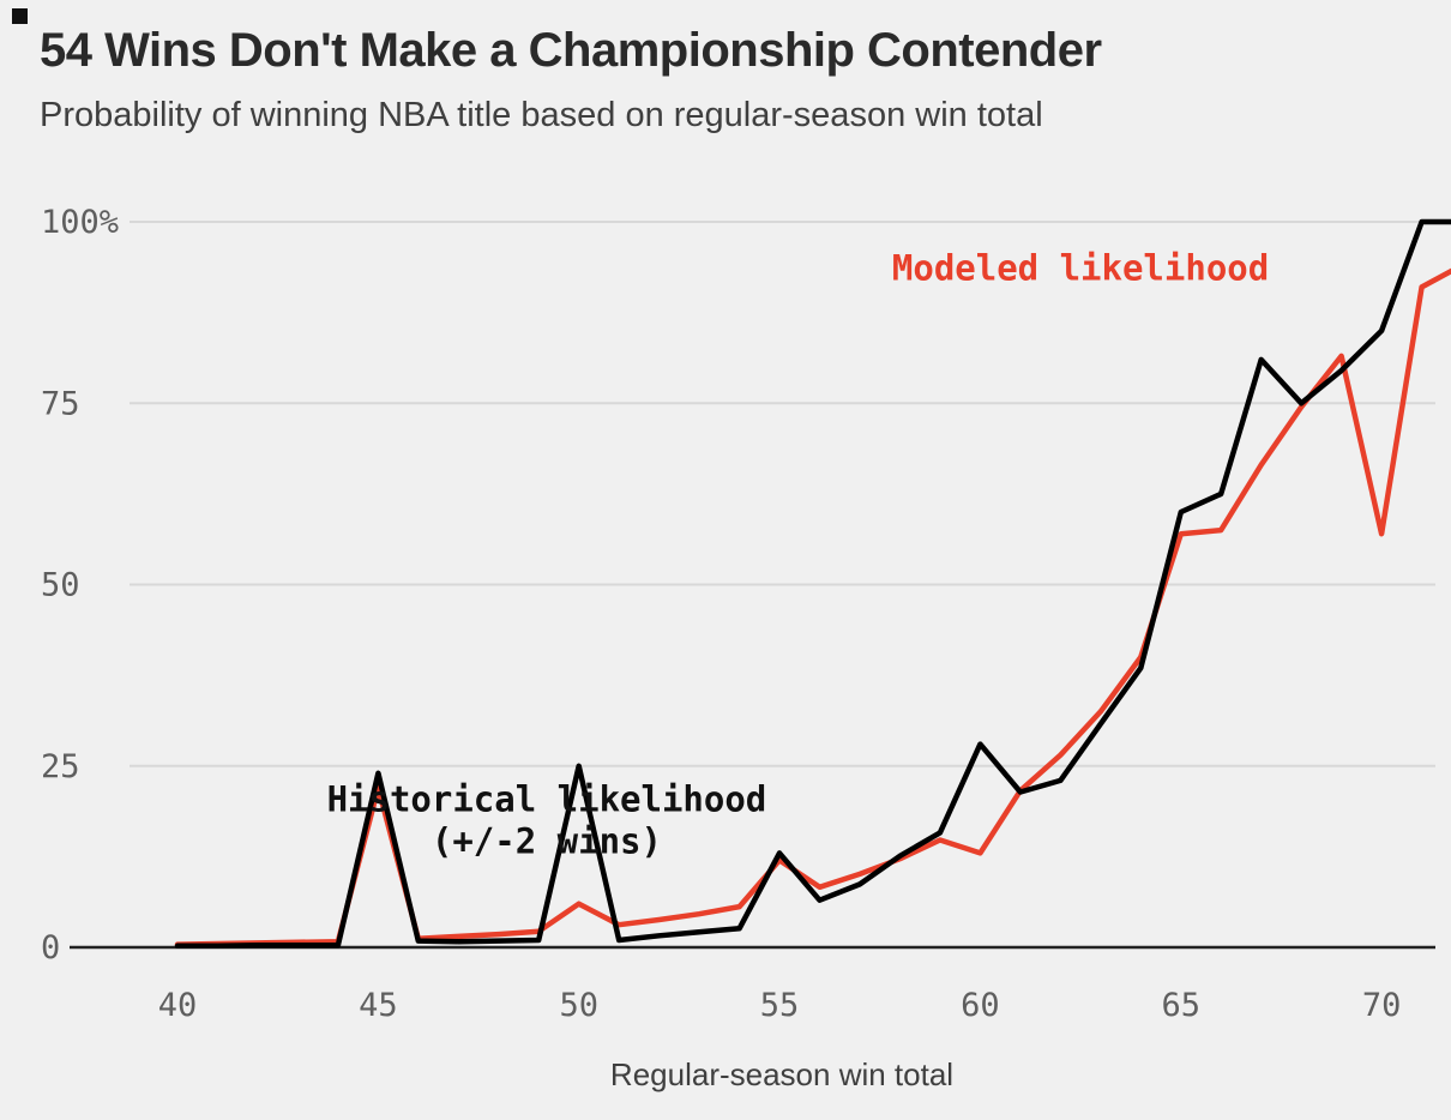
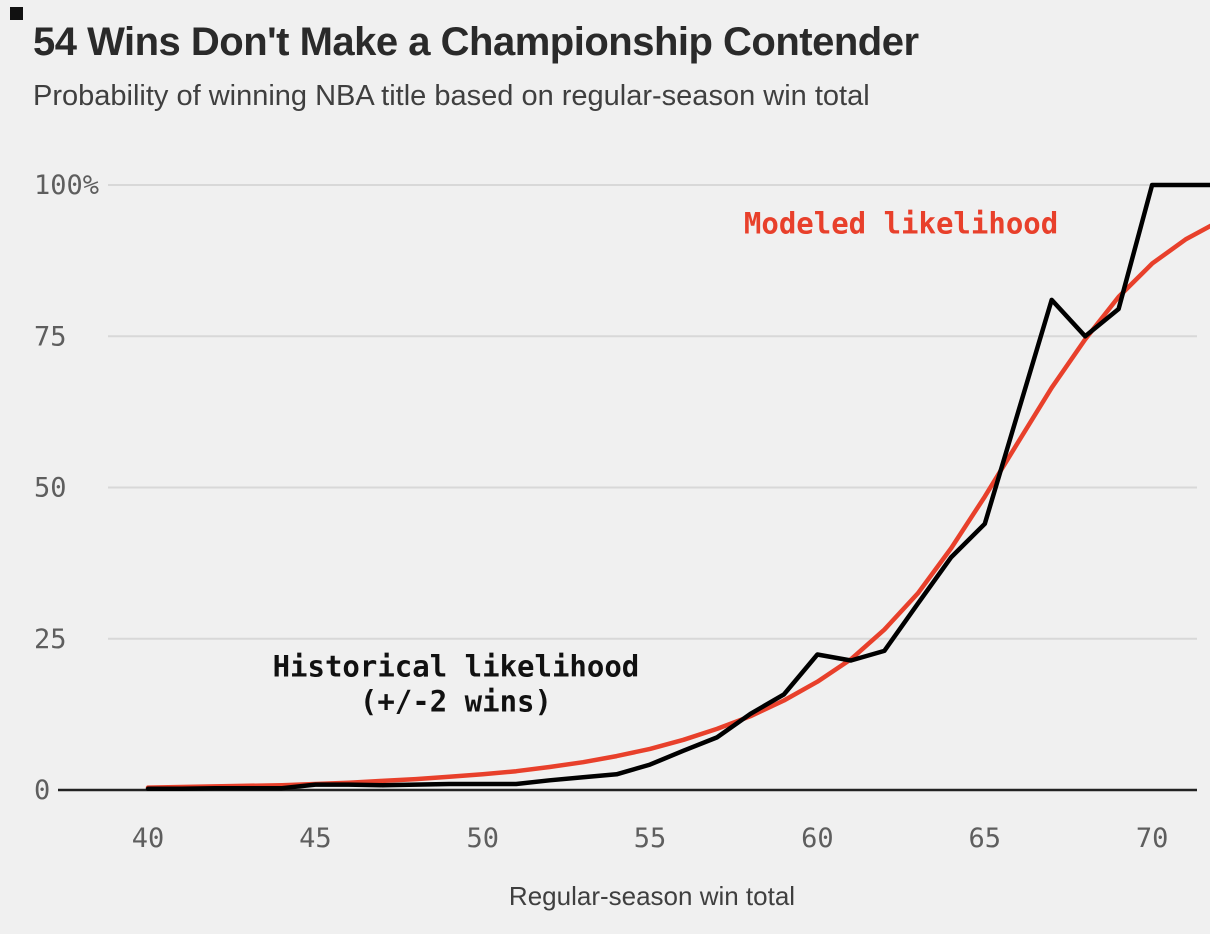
Historical likelihood (+/-2 wins)/45: 24% -> 1%
Modeled likelihood/45: 22% -> 1%
Historical likelihood (+/-2 wins)/50: 25% -> 1%
Modeled likelihood/50: 6% -> 3%
Historical likelihood (+/-2 wins)/55: 13% -> 4%
Modeled likelihood/55: 12% -> 7%
Historical likelihood (+/-2 wins)/60: 28% -> 22%
Modeled likelihood/60: 13% -> 18%
Historical likelihood (+/-2 wins)/65: 60% -> 44%
Modeled likelihood/65: 57% -> 48%
Historical likelihood (+/-2 wins)/70: 85% -> 100%
Modeled likelihood/70: 57% -> 87%
